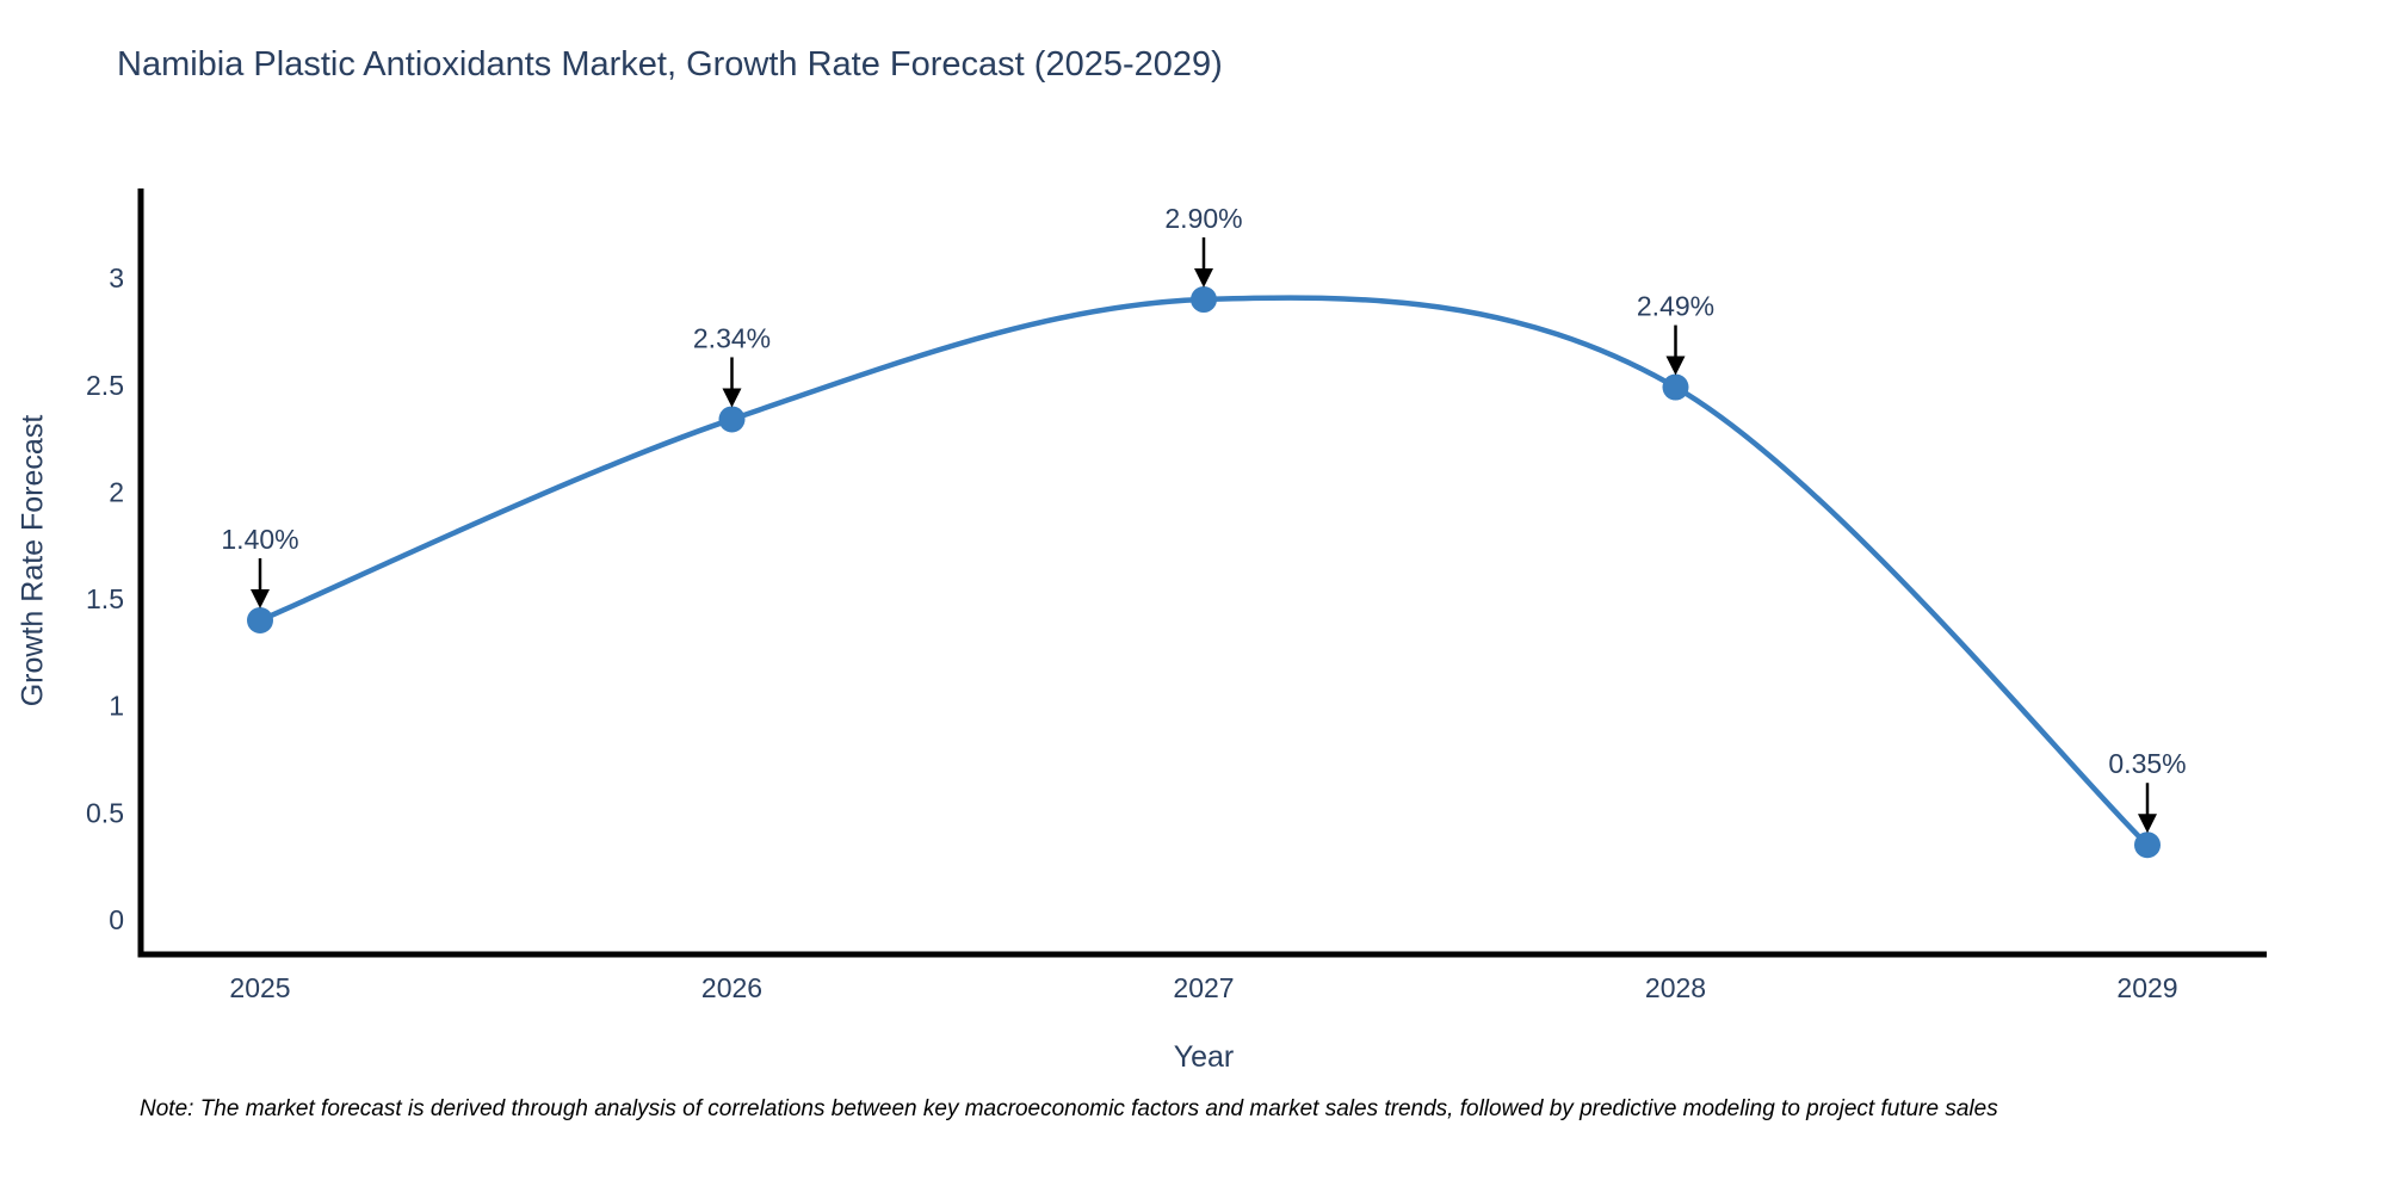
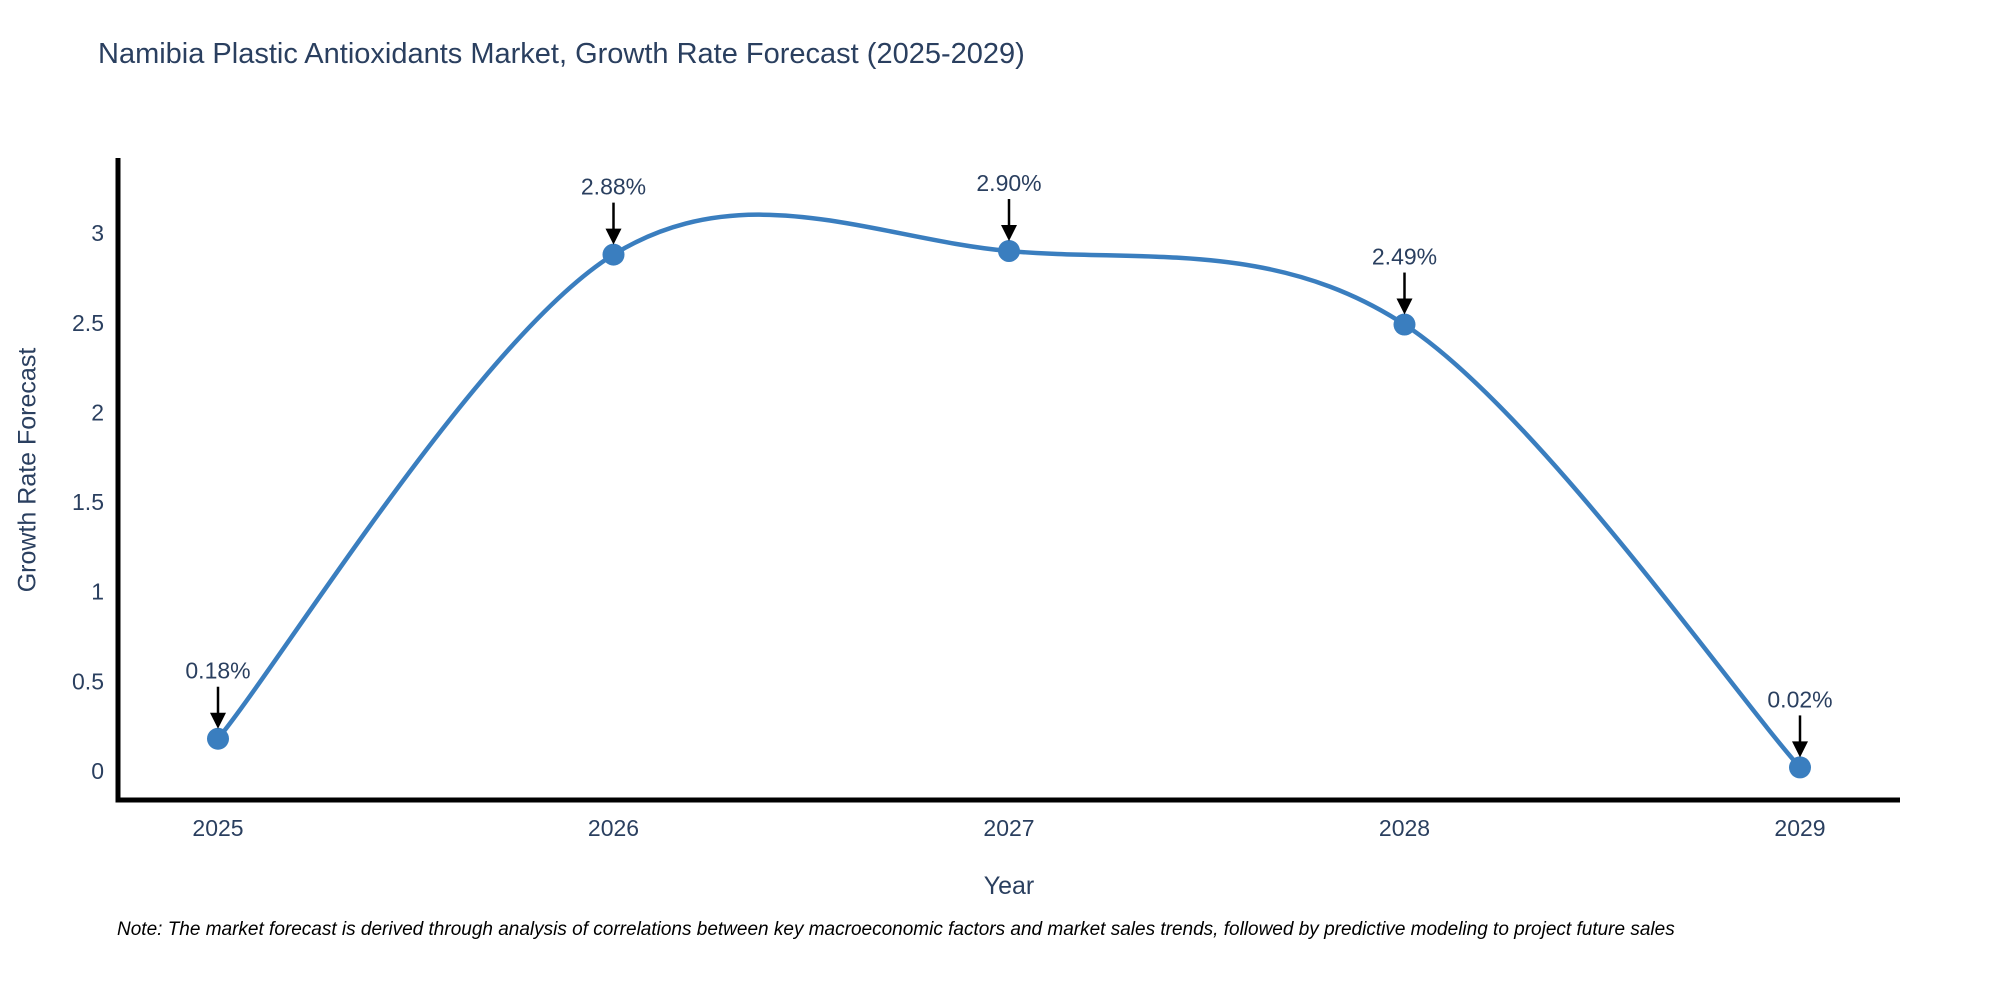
2025: 1.40% -> 0.18%
2026: 2.34% -> 2.88%
2029: 0.35% -> 0.02%
